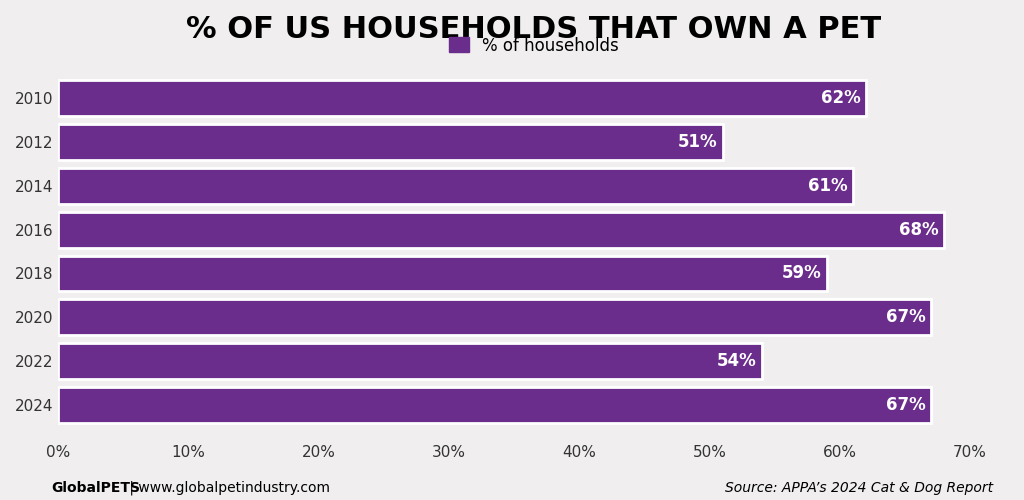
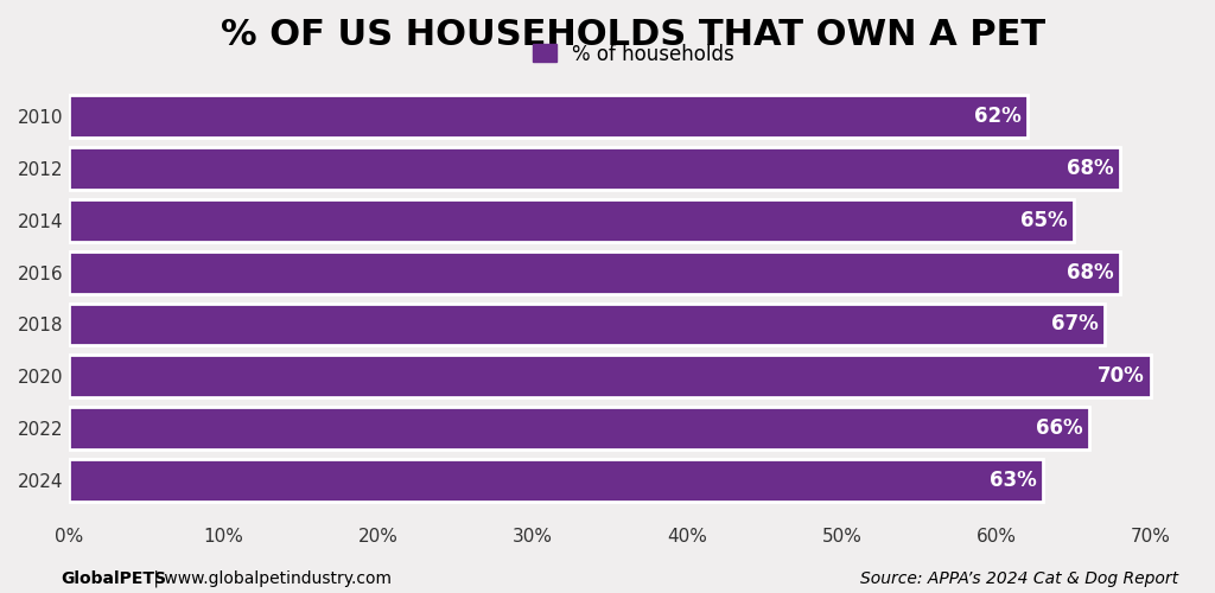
2012: 51% -> 68%
2014: 61% -> 65%
2018: 59% -> 67%
2020: 67% -> 70%
2022: 54% -> 66%
2024: 67% -> 63%
